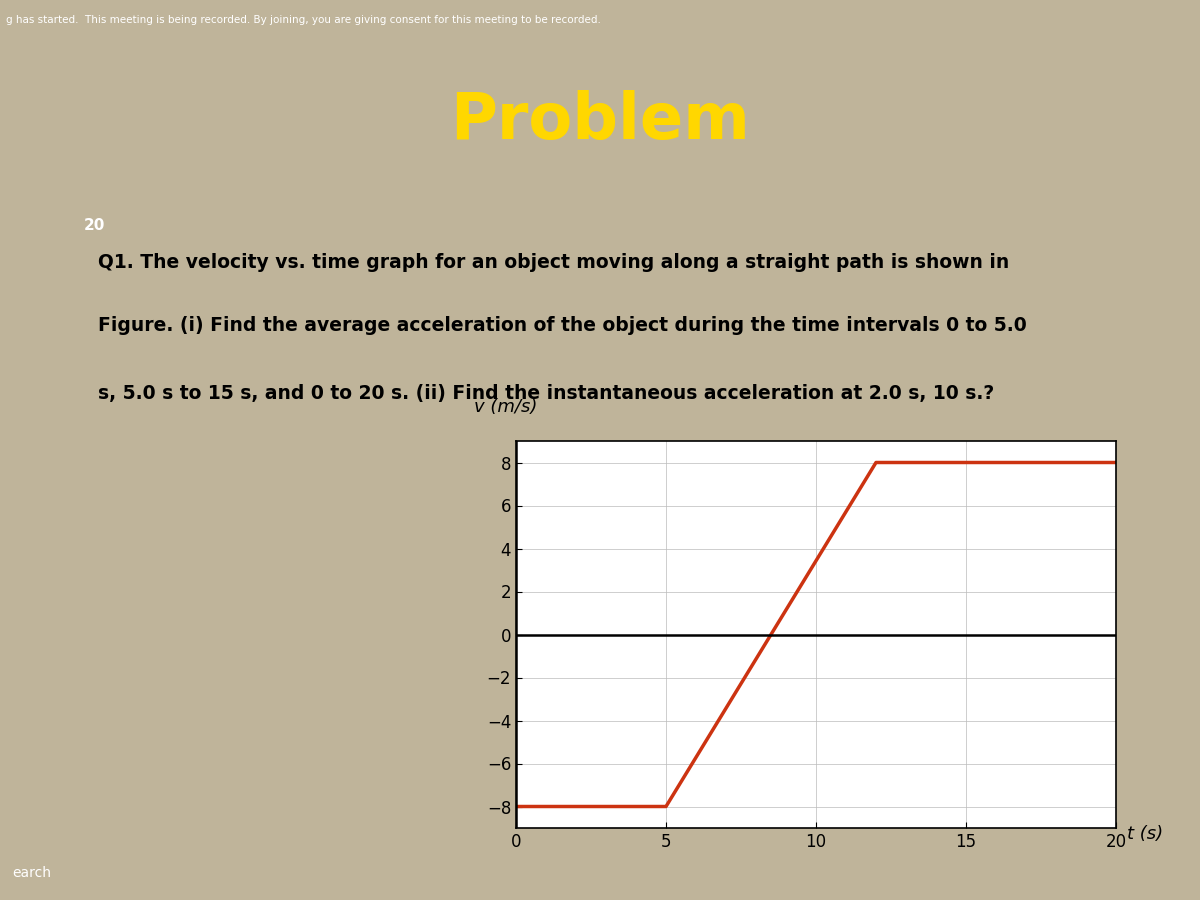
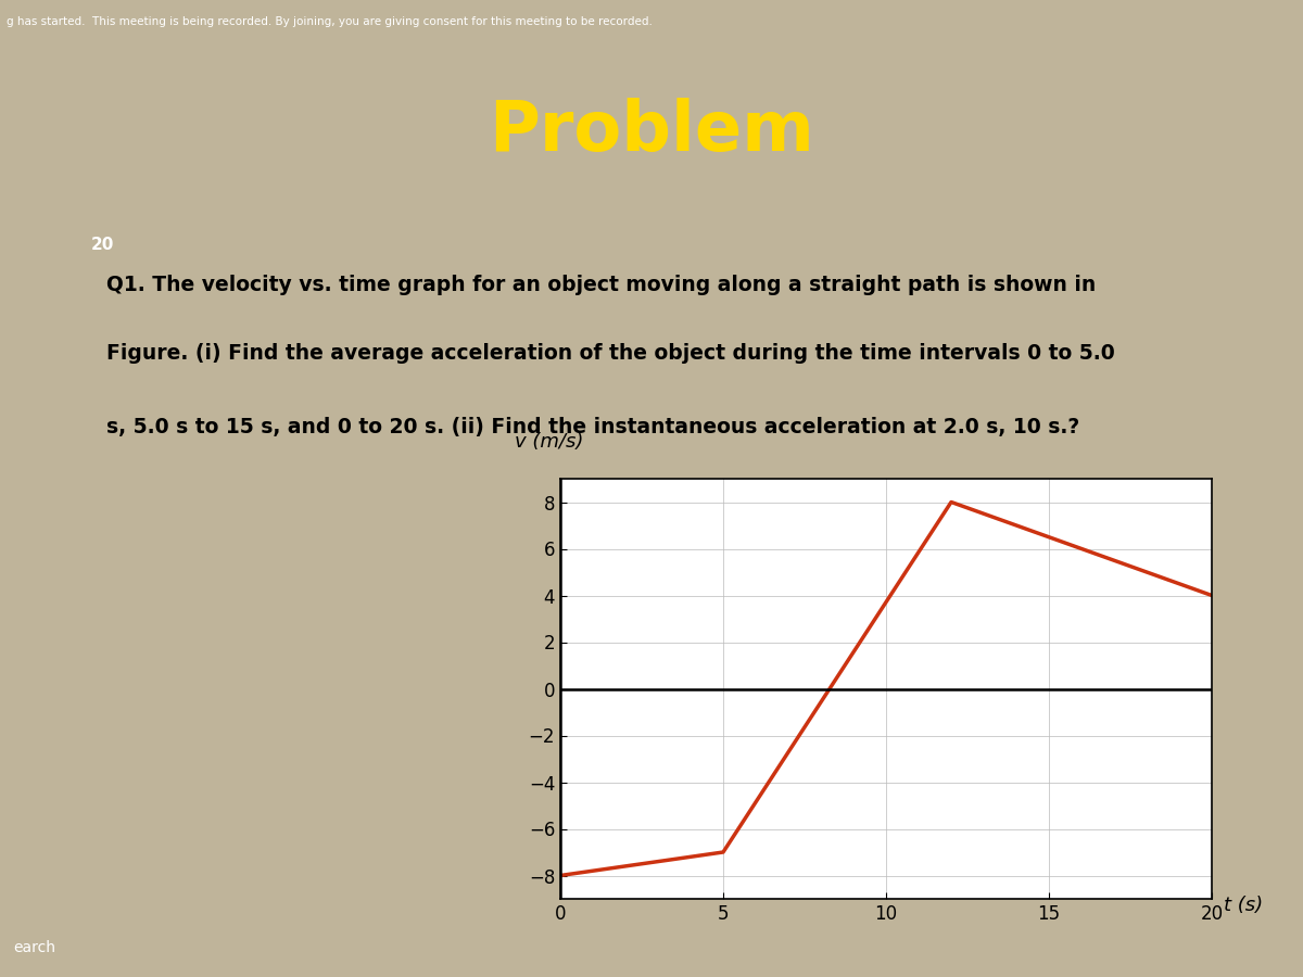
5: -8 -> -7
20: 8 -> 4
